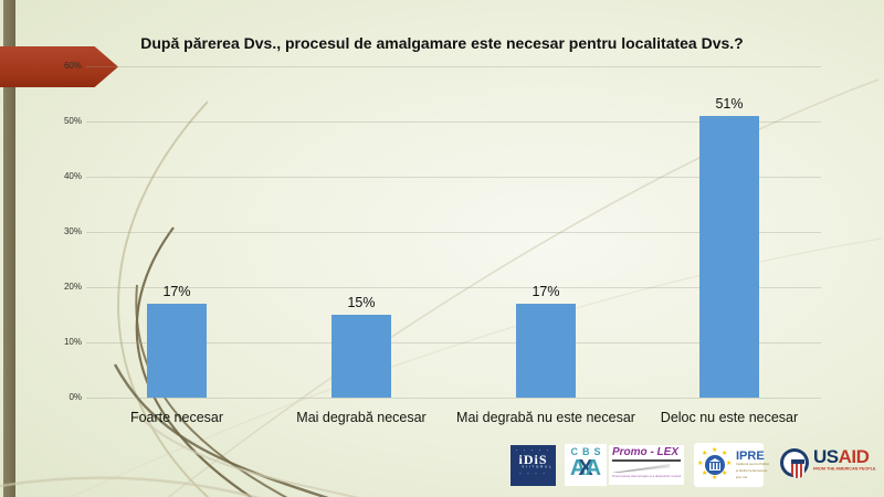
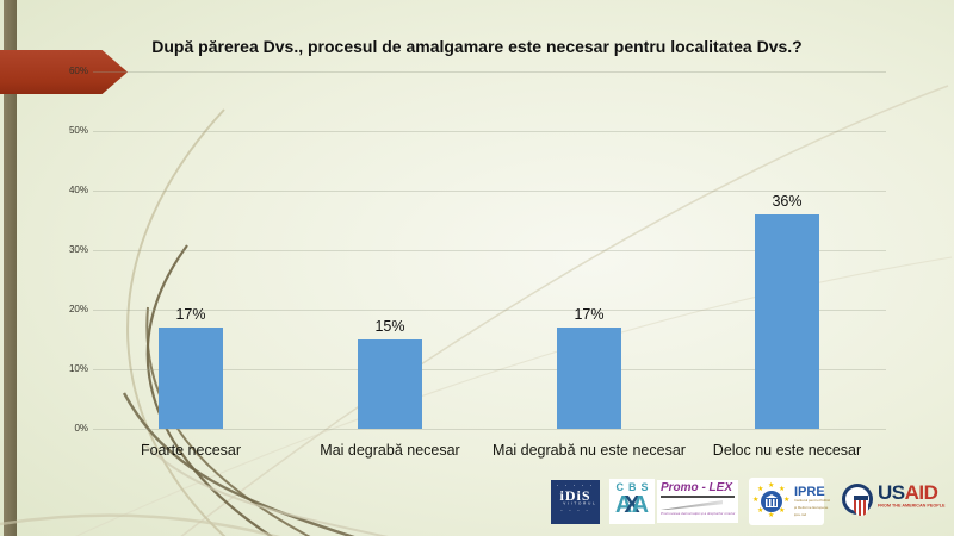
Deloc nu este necesar: 51% -> 36%
